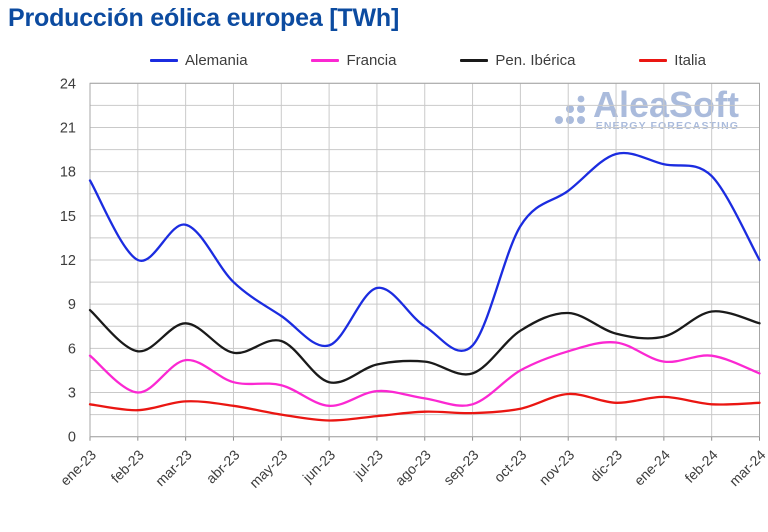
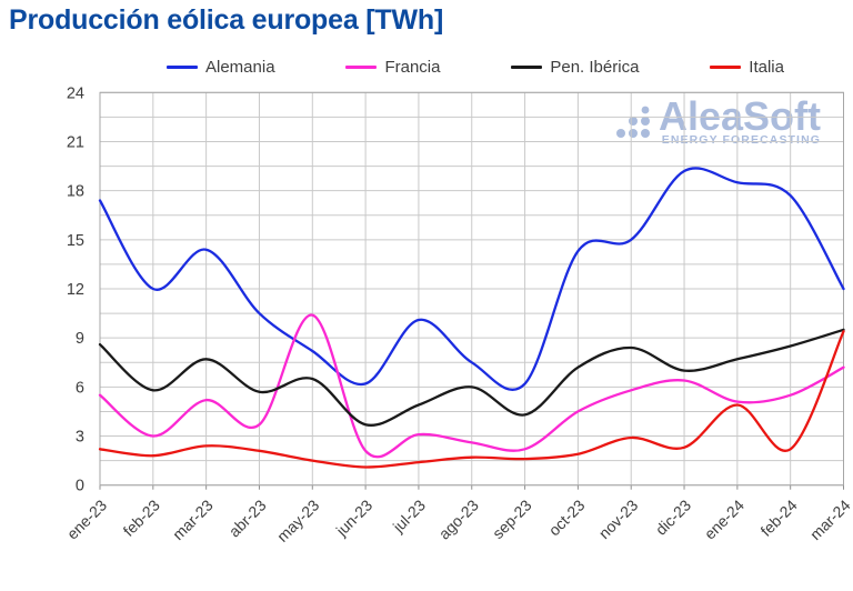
Francia/may-23: 3.5 -> 10.4
Pen. Ibérica/ago-23: 5.1 -> 6.0
Alemania/nov-23: 16.7 -> 15.0
Pen. Ibérica/ene-24: 6.8 -> 7.7
Italia/ene-24: 2.7 -> 4.9
Francia/mar-24: 4.3 -> 7.2
Pen. Ibérica/mar-24: 7.7 -> 9.5
Italia/mar-24: 2.3 -> 9.4
